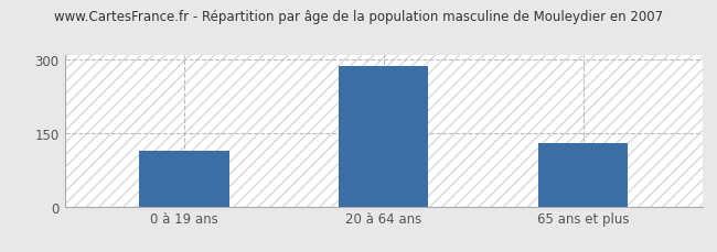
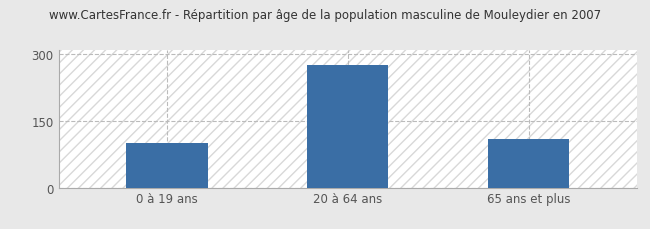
0 à 19 ans: 113 -> 100
20 à 64 ans: 287 -> 275
65 ans et plus: 130 -> 110
